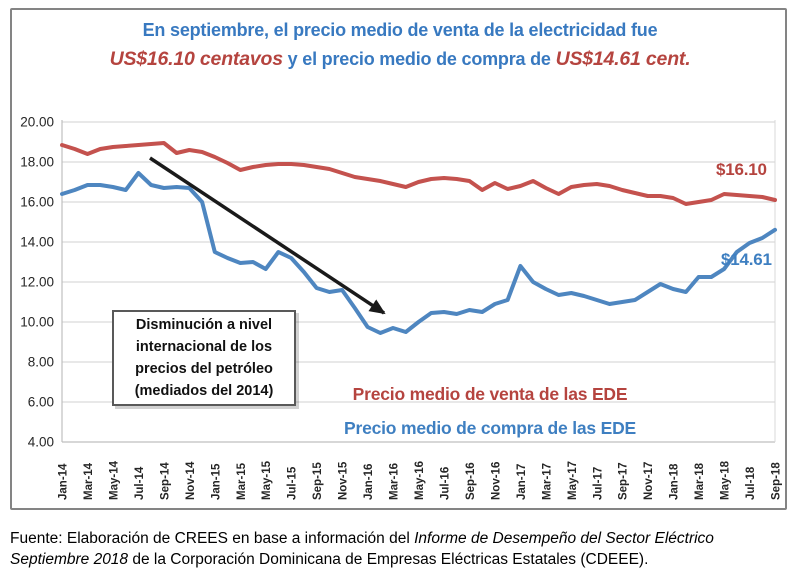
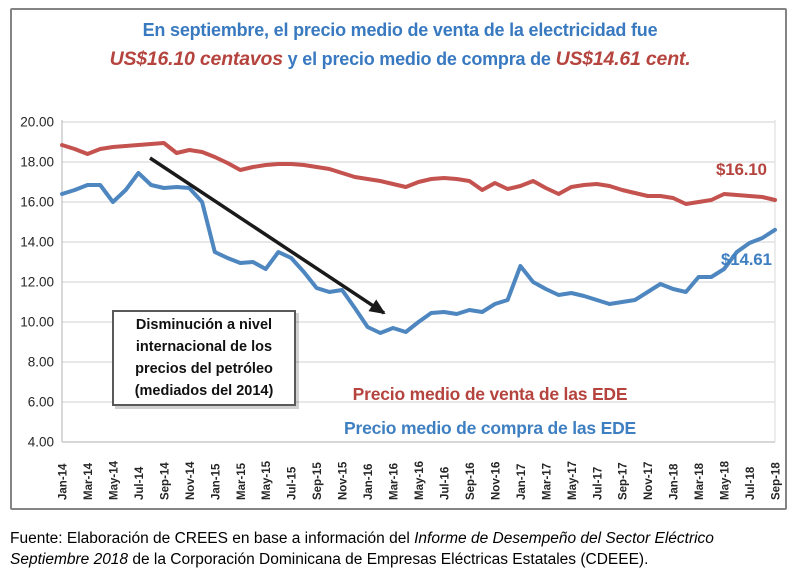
Precio medio de compra de las EDE/May-14: 16.8 -> 16.0
